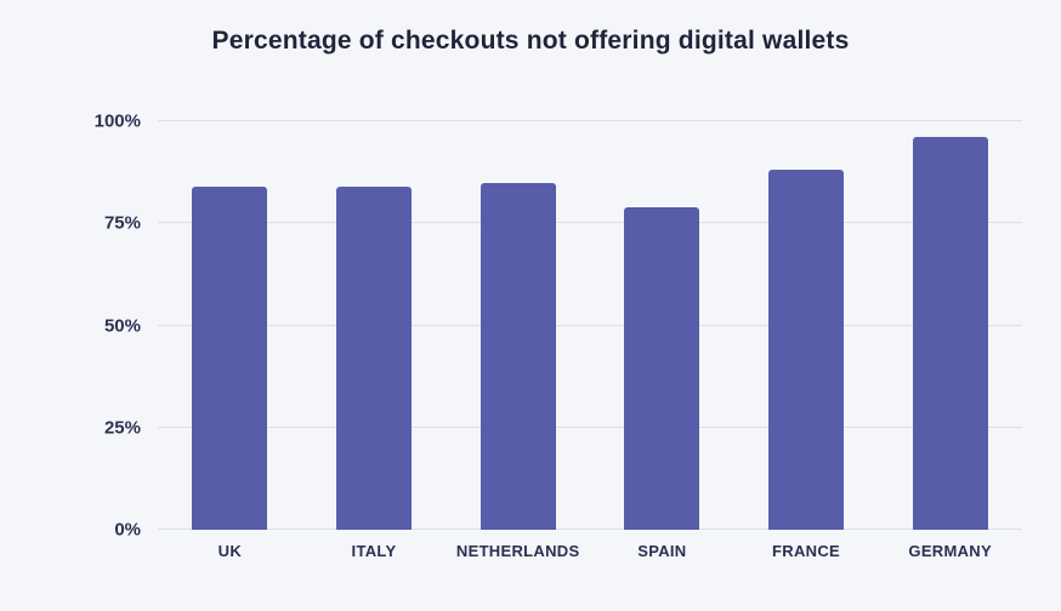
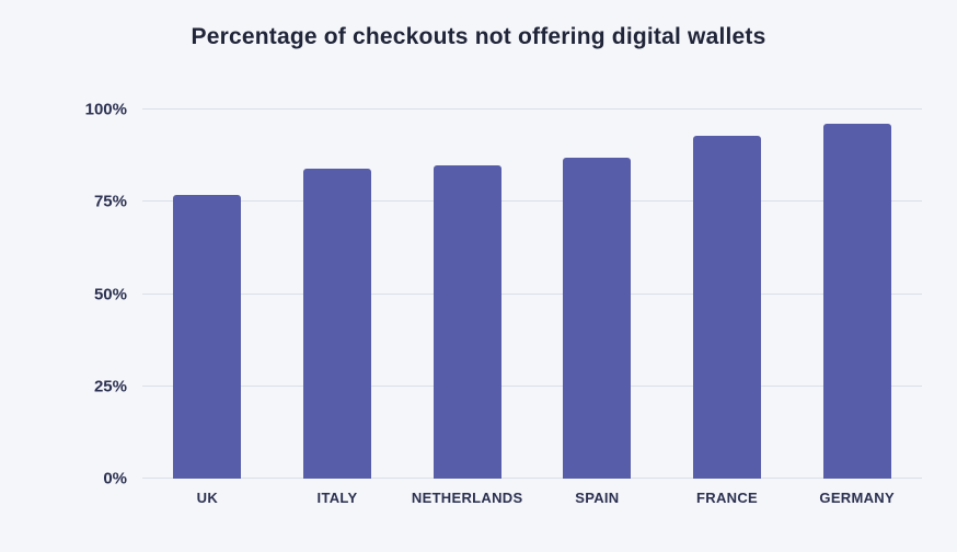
UK: 84% -> 77%
SPAIN: 79% -> 87%
FRANCE: 88% -> 93%
